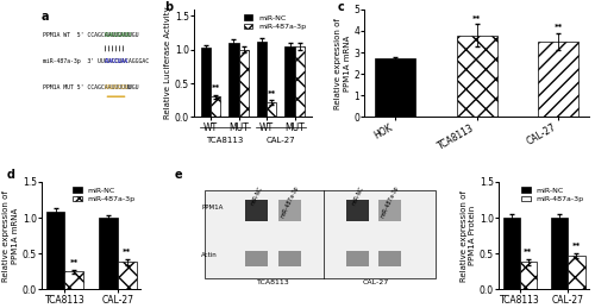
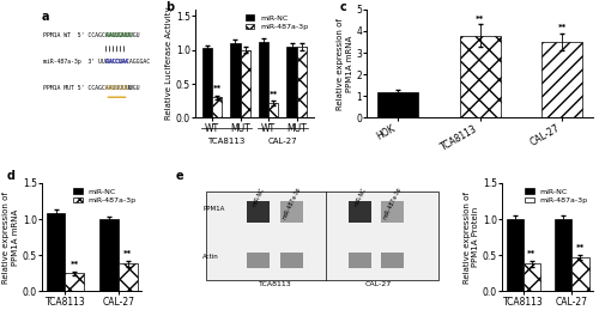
HOK: 2.7 -> 1.2
